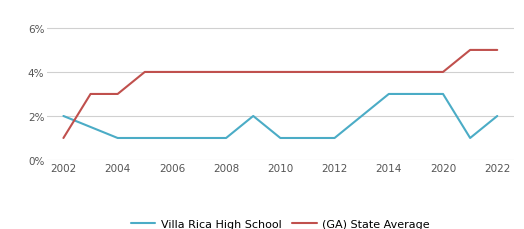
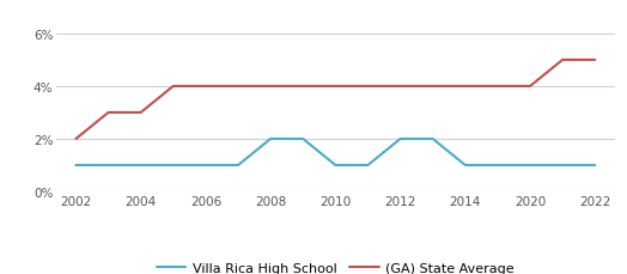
Villa Rica High School/2002: 2% -> 1%
(GA) State Average/2002: 1% -> 2%
Villa Rica High School/2008: 1% -> 2%
Villa Rica High School/2012: 1% -> 2%
Villa Rica High School/2014: 3% -> 1%
Villa Rica High School/2020: 3% -> 1%
Villa Rica High School/2022: 2% -> 1%
